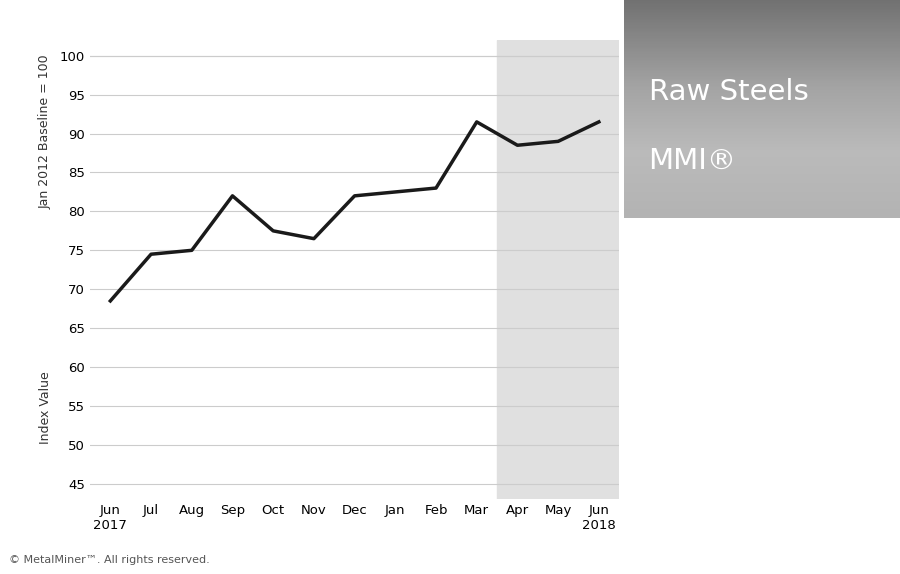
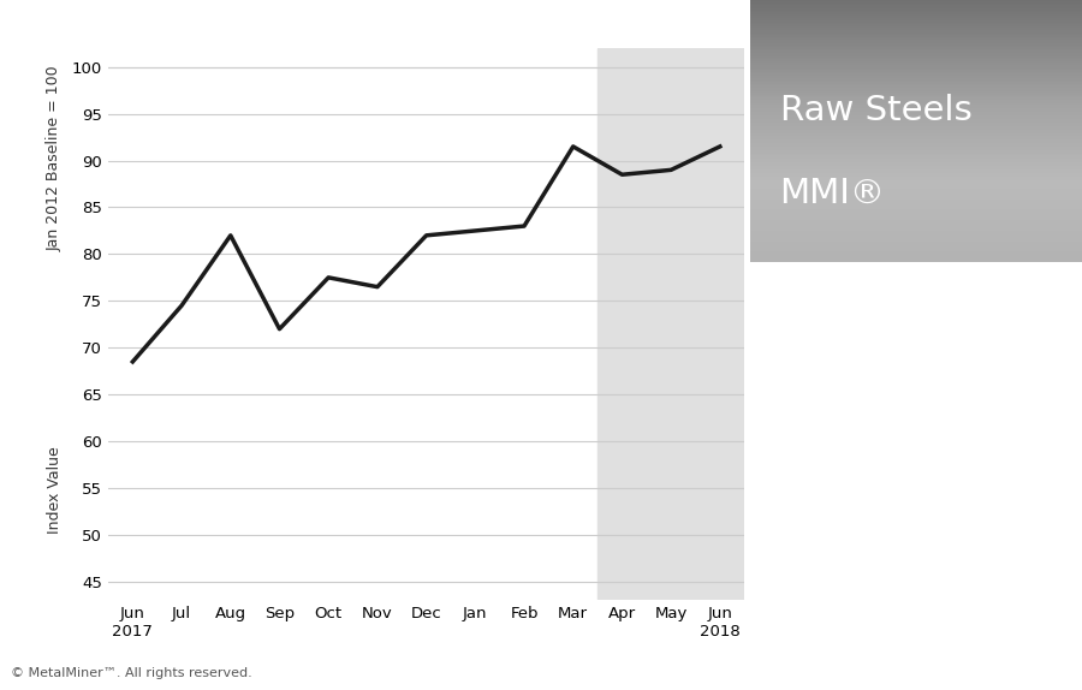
Aug: 75.0 -> 82.0
Sep: 82.0 -> 72.0
